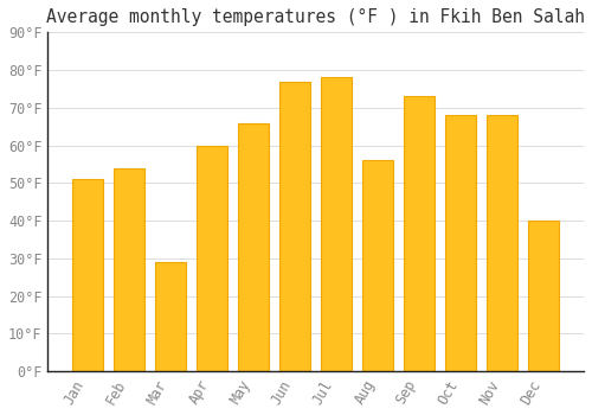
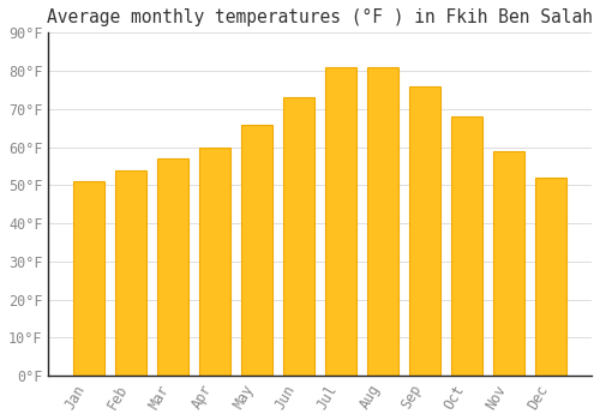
Mar: 29°F -> 57°F
Jun: 77°F -> 73°F
Jul: 78°F -> 81°F
Aug: 56°F -> 81°F
Sep: 73°F -> 76°F
Nov: 68°F -> 59°F
Dec: 40°F -> 52°F
